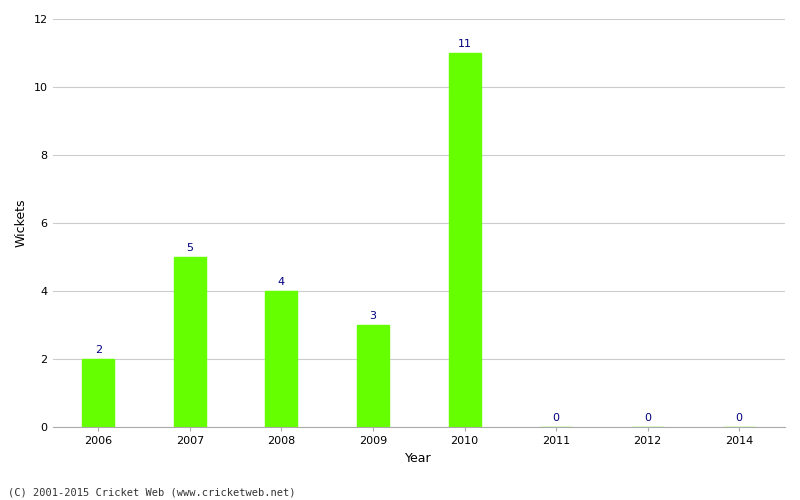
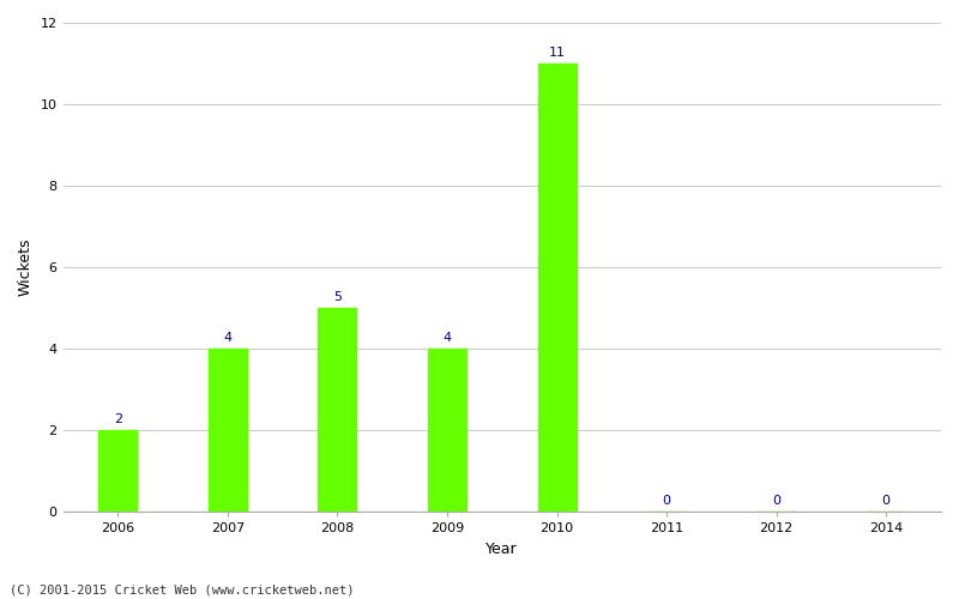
2007: 5 -> 4
2008: 4 -> 5
2009: 3 -> 4
